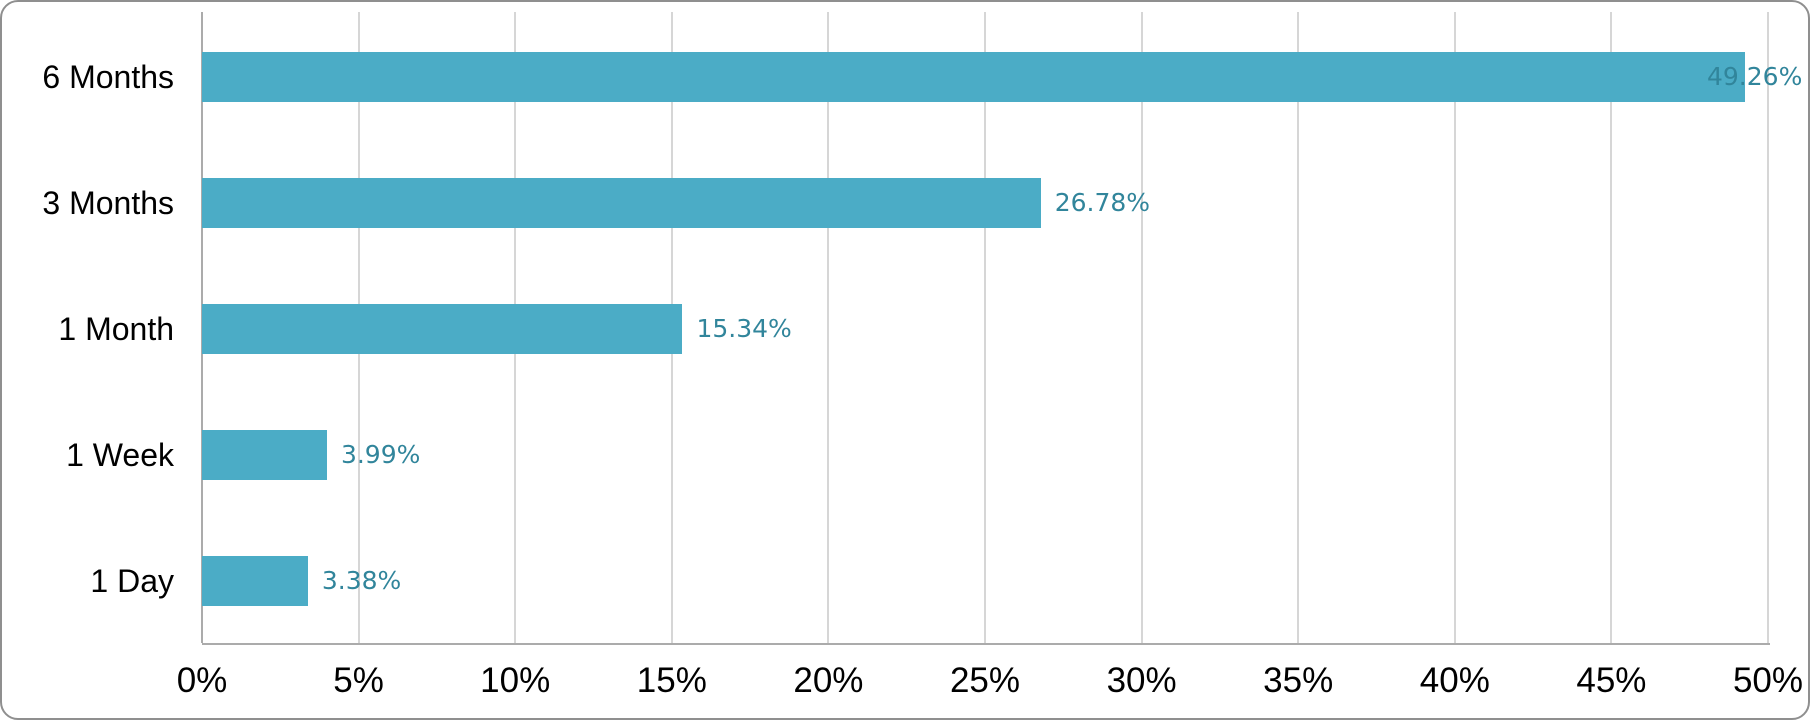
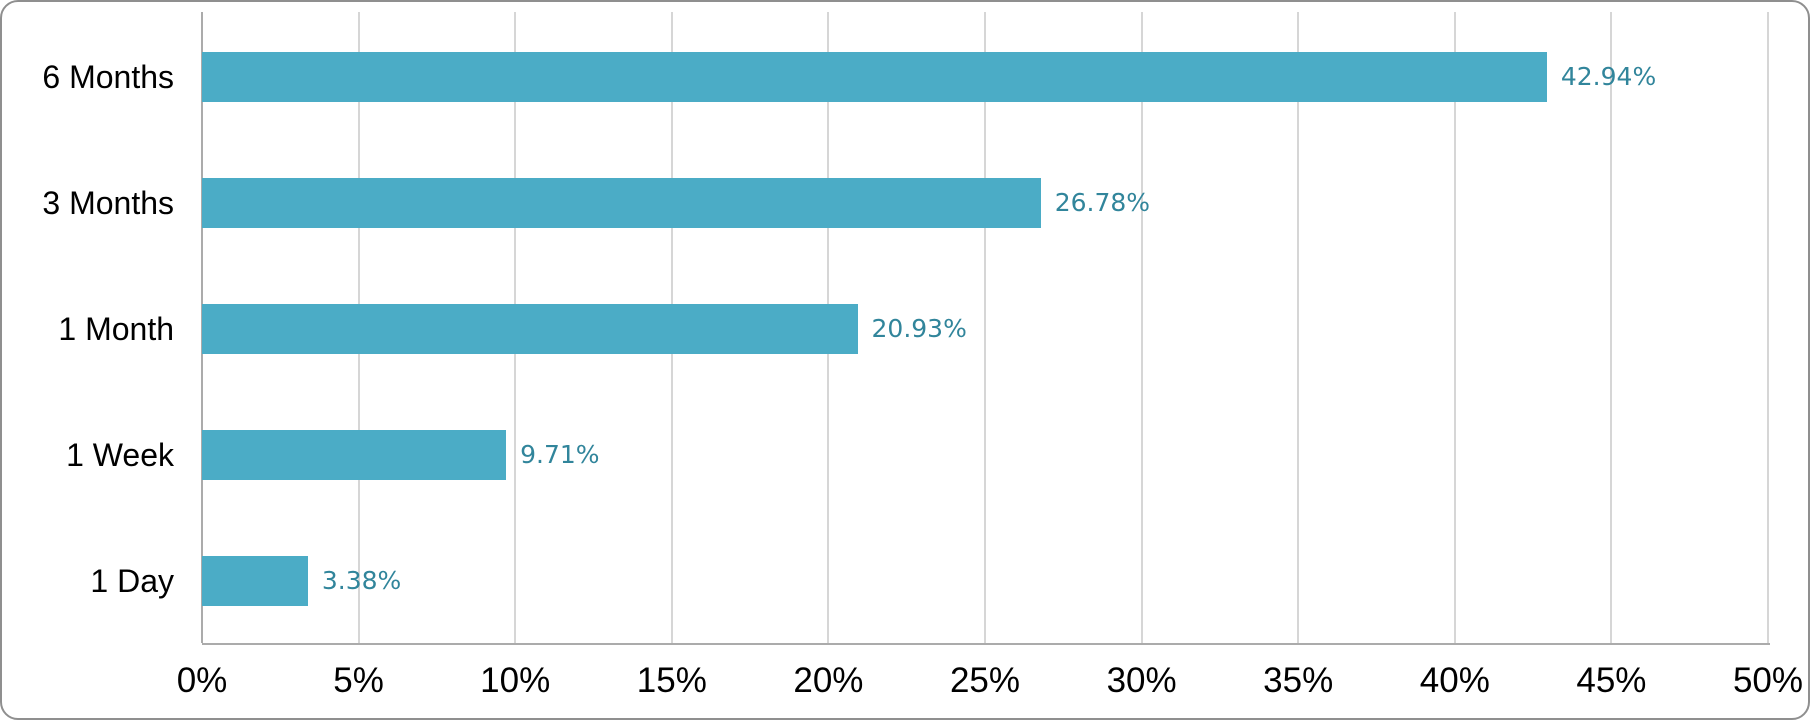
6 Months: 49.26% -> 42.94%
1 Month: 15.34% -> 20.93%
1 Week: 3.99% -> 9.71%
